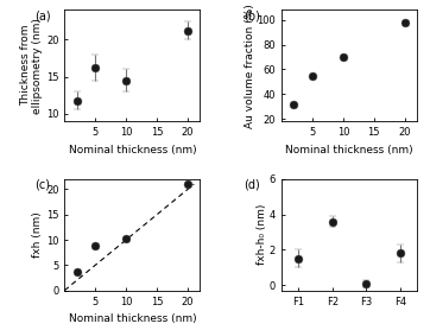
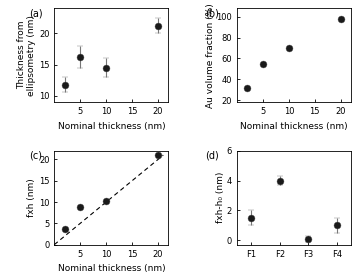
F2: 3.6 -> 4.0
F4: 1.8 -> 1.0
